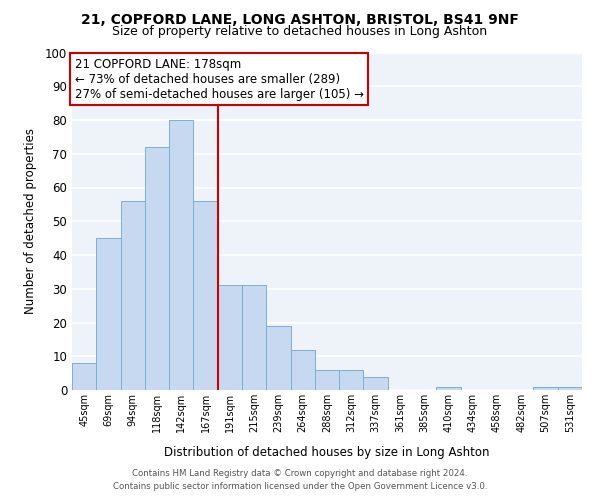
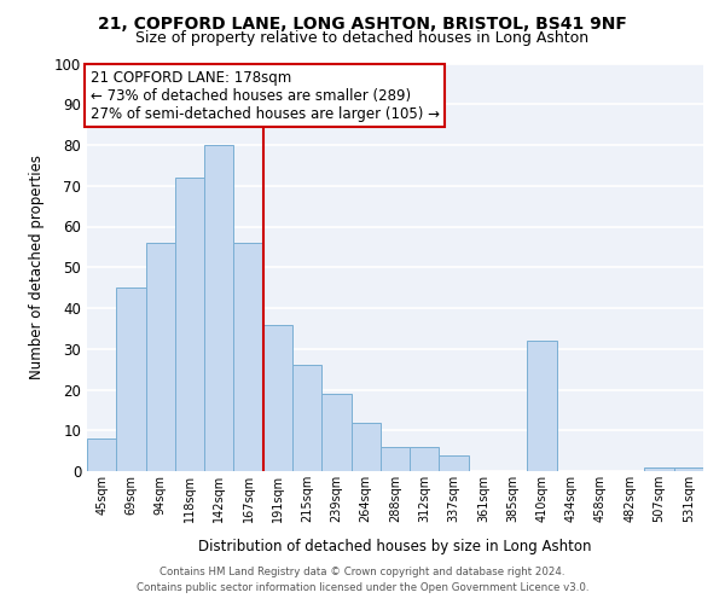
191sqm: 31 -> 36
215sqm: 31 -> 26
410sqm: 1 -> 32
